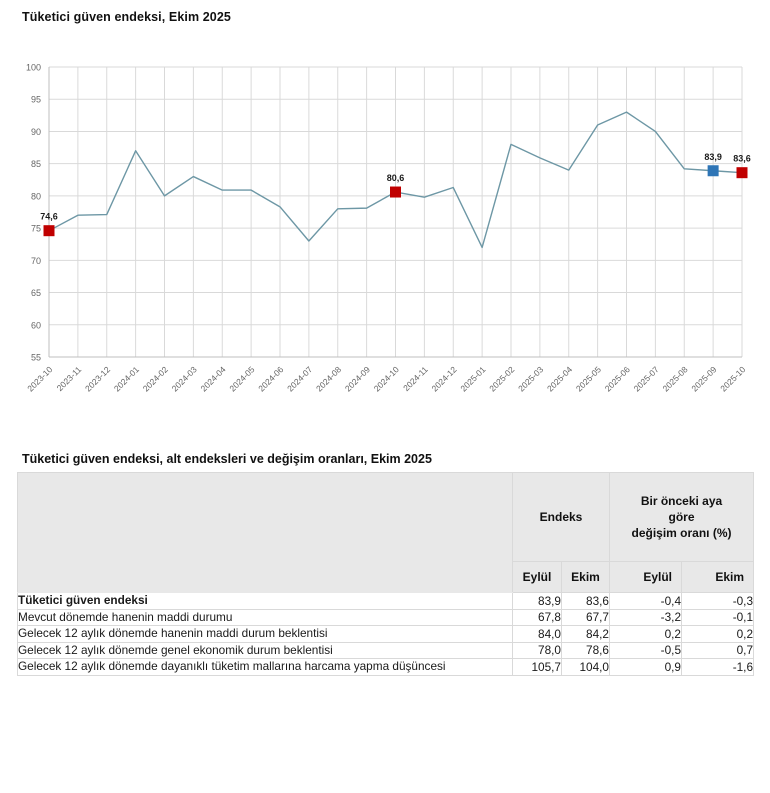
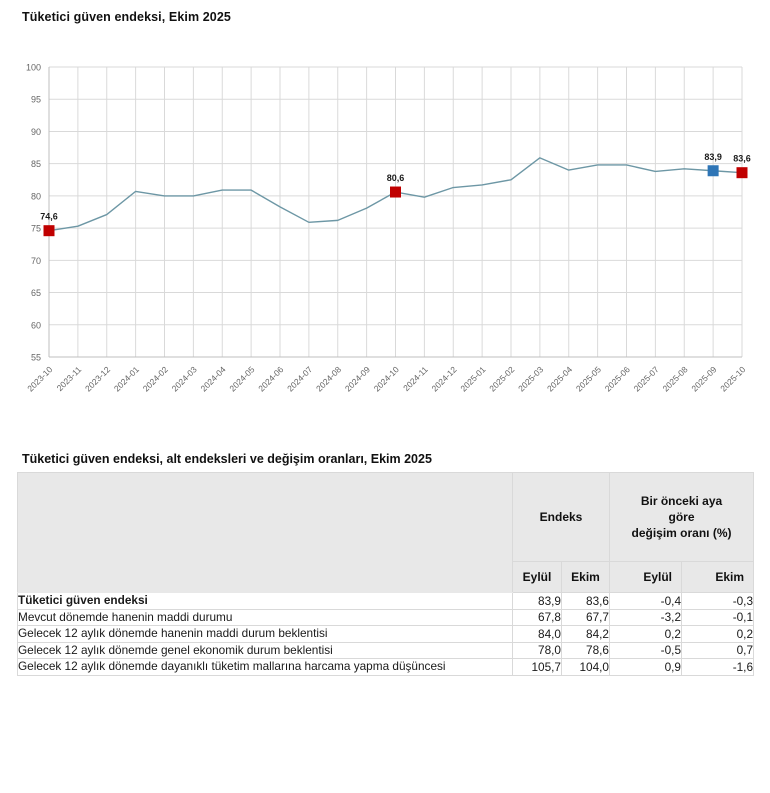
2023-11: 77 -> 75
2024-01: 87 -> 81
2024-03: 83 -> 80
2024-07: 73 -> 76
2024-08: 78 -> 76
2025-01: 72 -> 82
2025-02: 88 -> 82
2025-05: 91 -> 85
2025-06: 93 -> 85
2025-07: 90 -> 84
